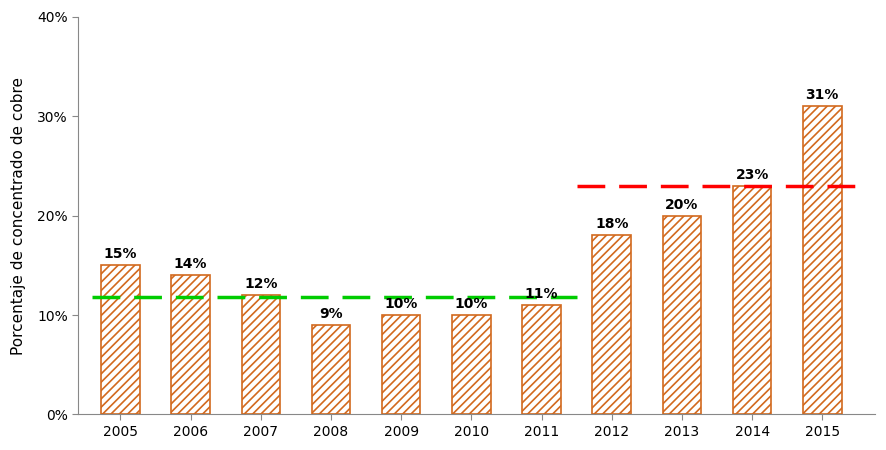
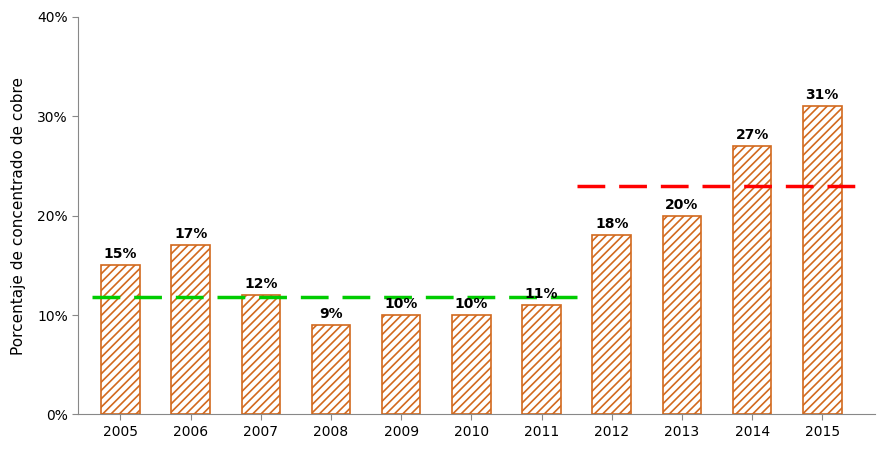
2006: 14% -> 17%
2014: 23% -> 27%
